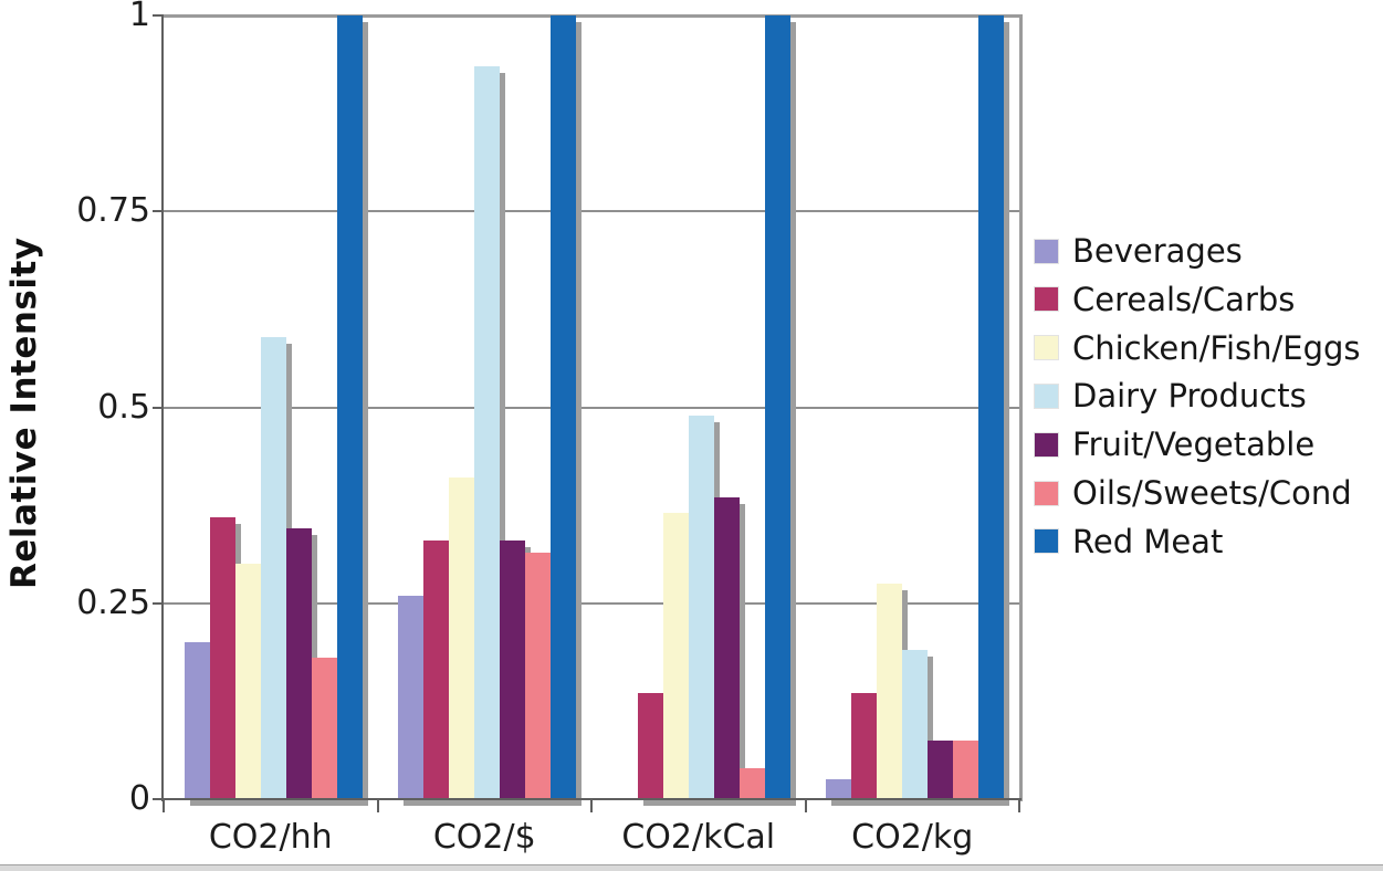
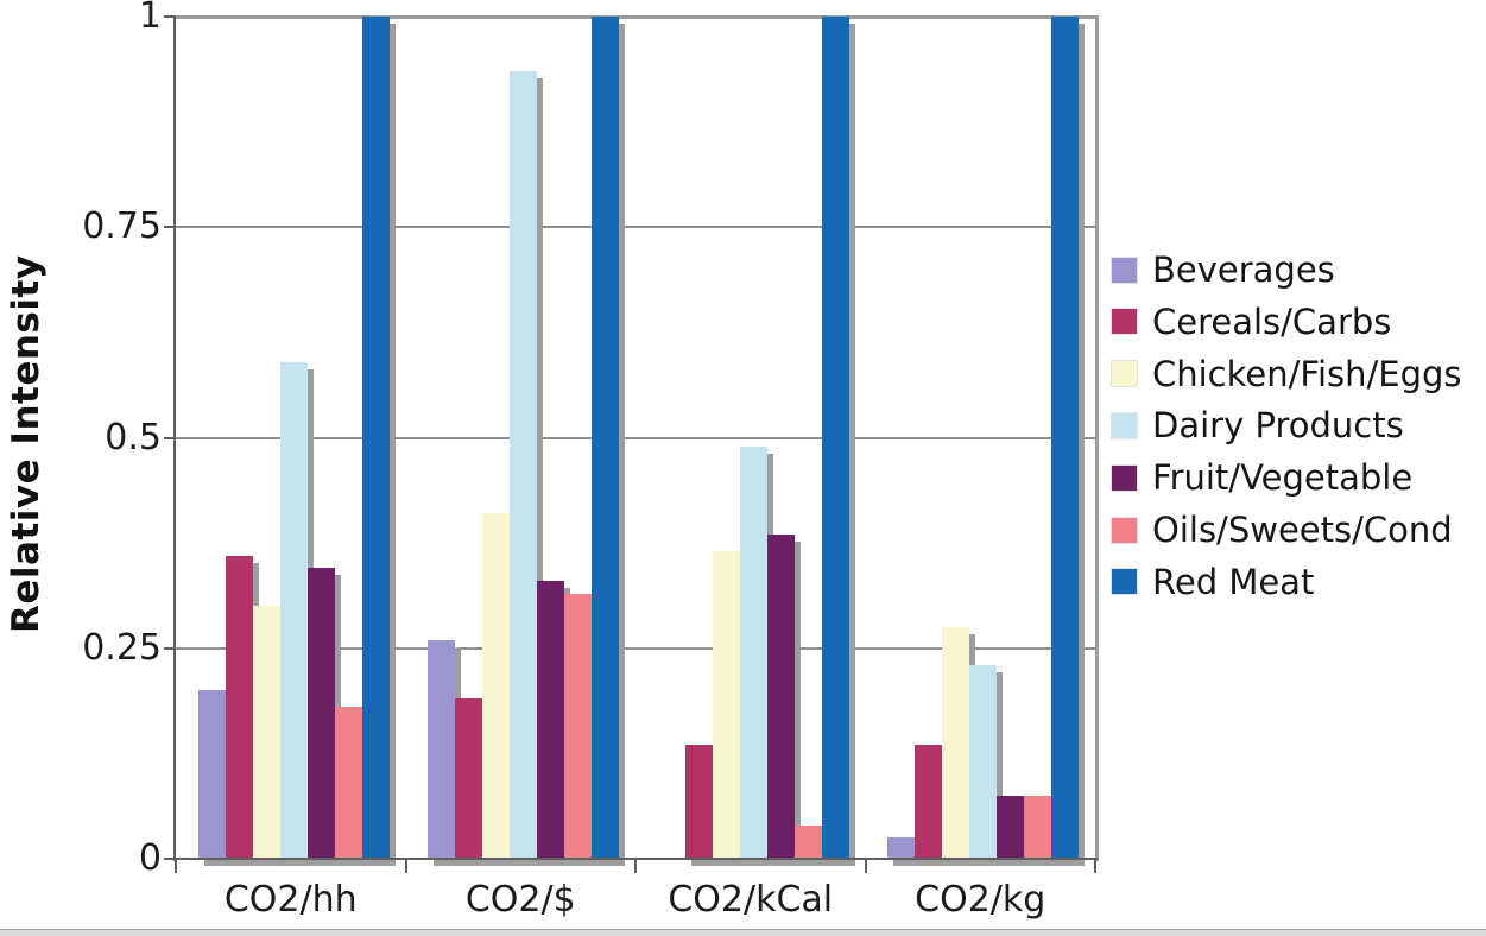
Cereals/Carbs/CO2/$: 0.33 -> 0.19
Dairy Products/CO2/kg: 0.19 -> 0.23
